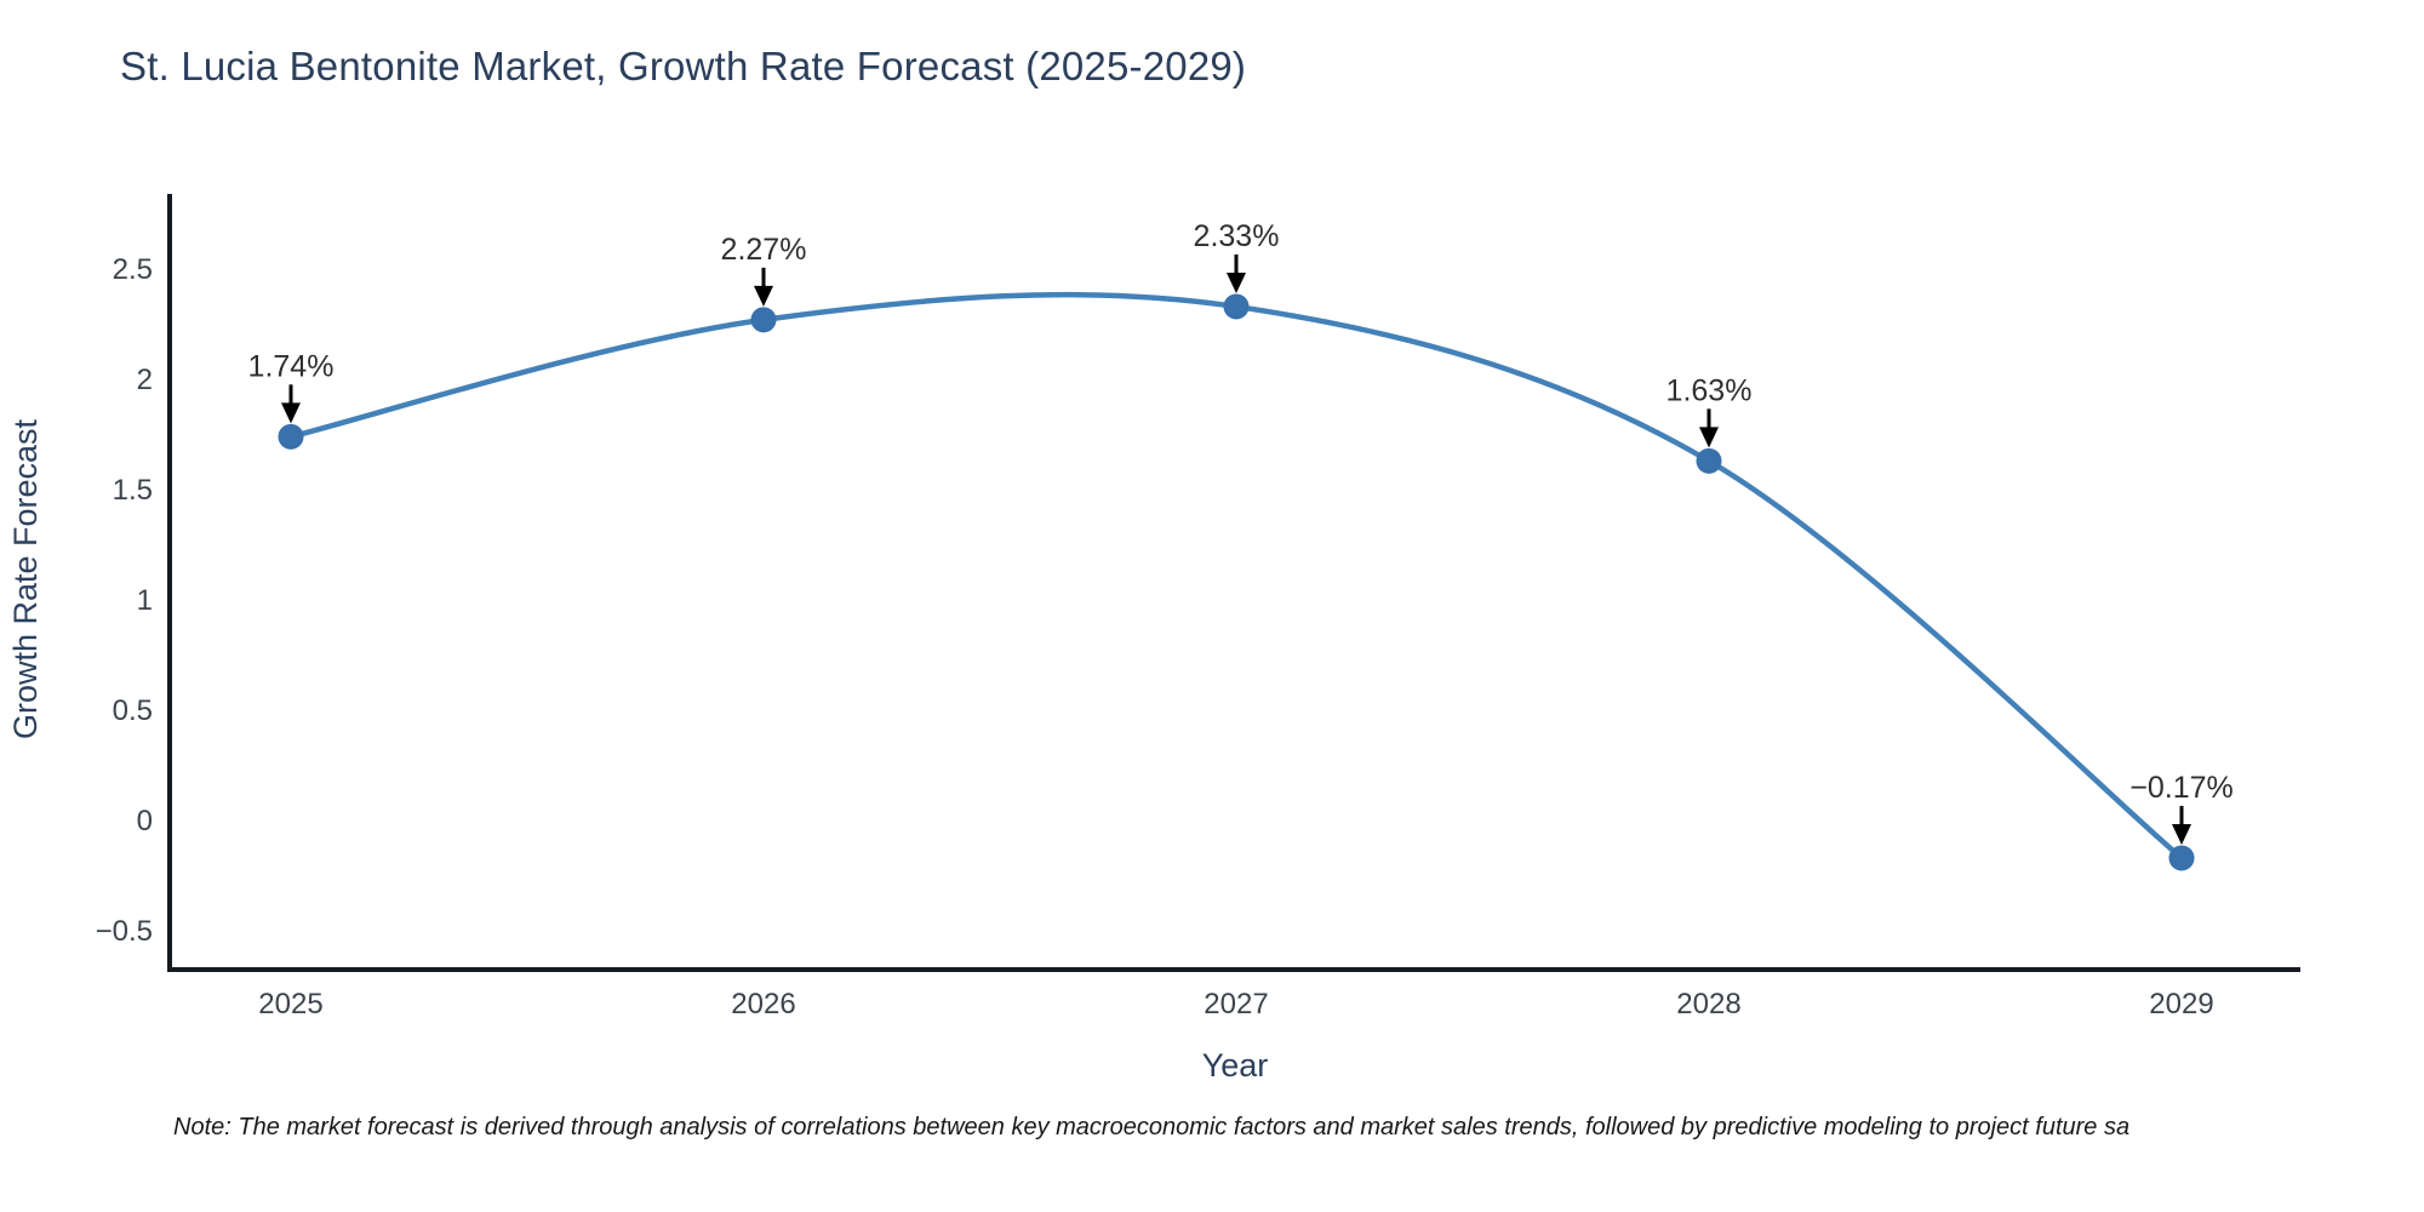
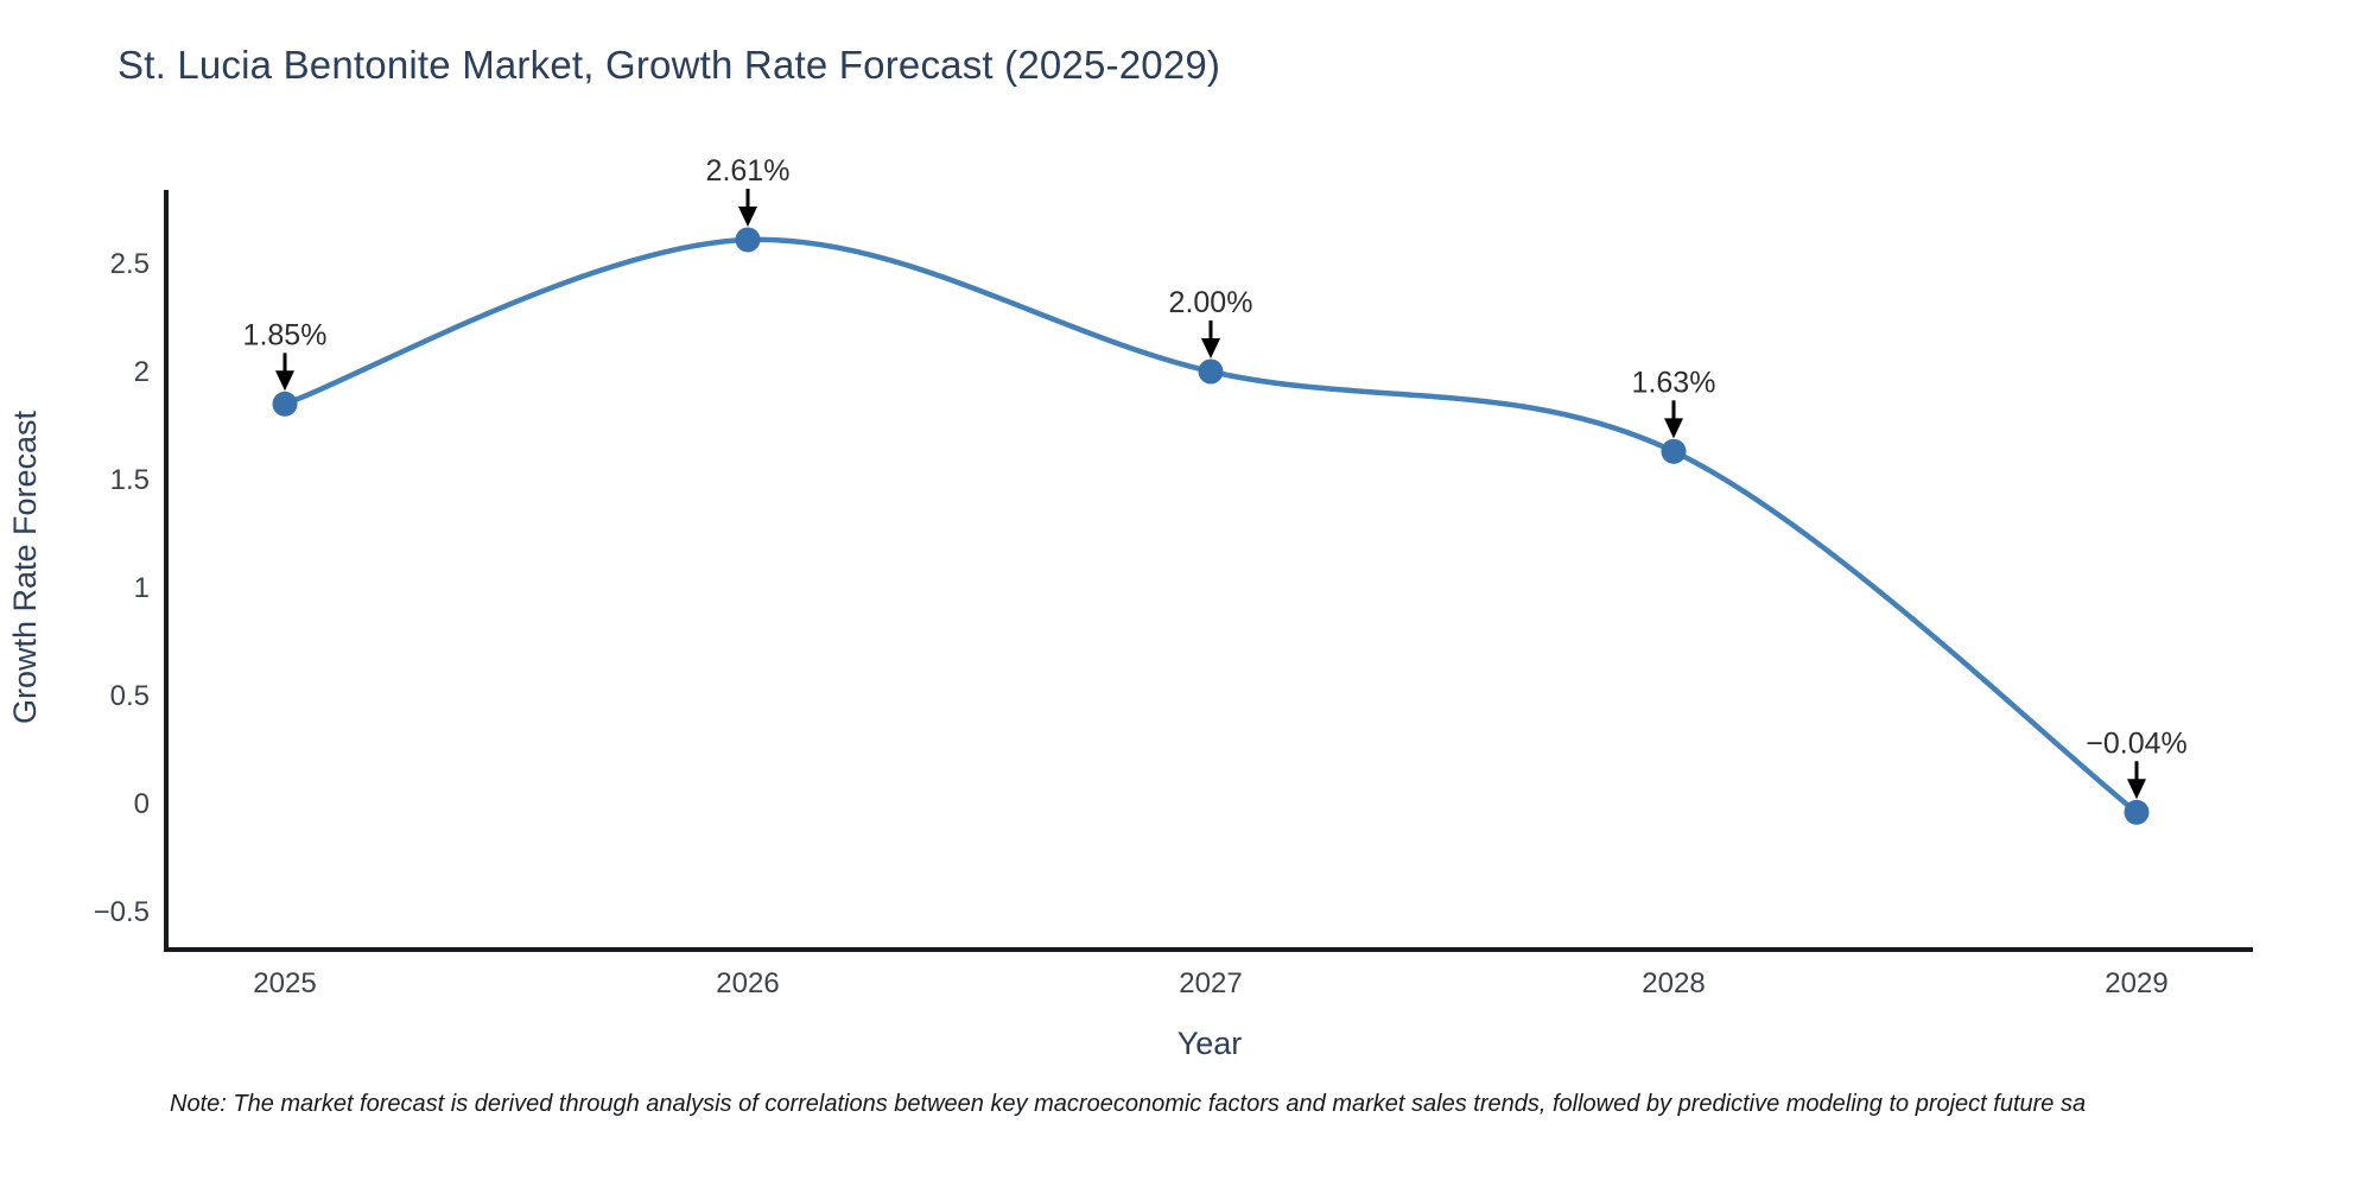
2025: 1.74% -> 1.85%
2026: 2.27% -> 2.61%
2027: 2.33% -> 2.00%
2029: −0.17% -> −0.04%
